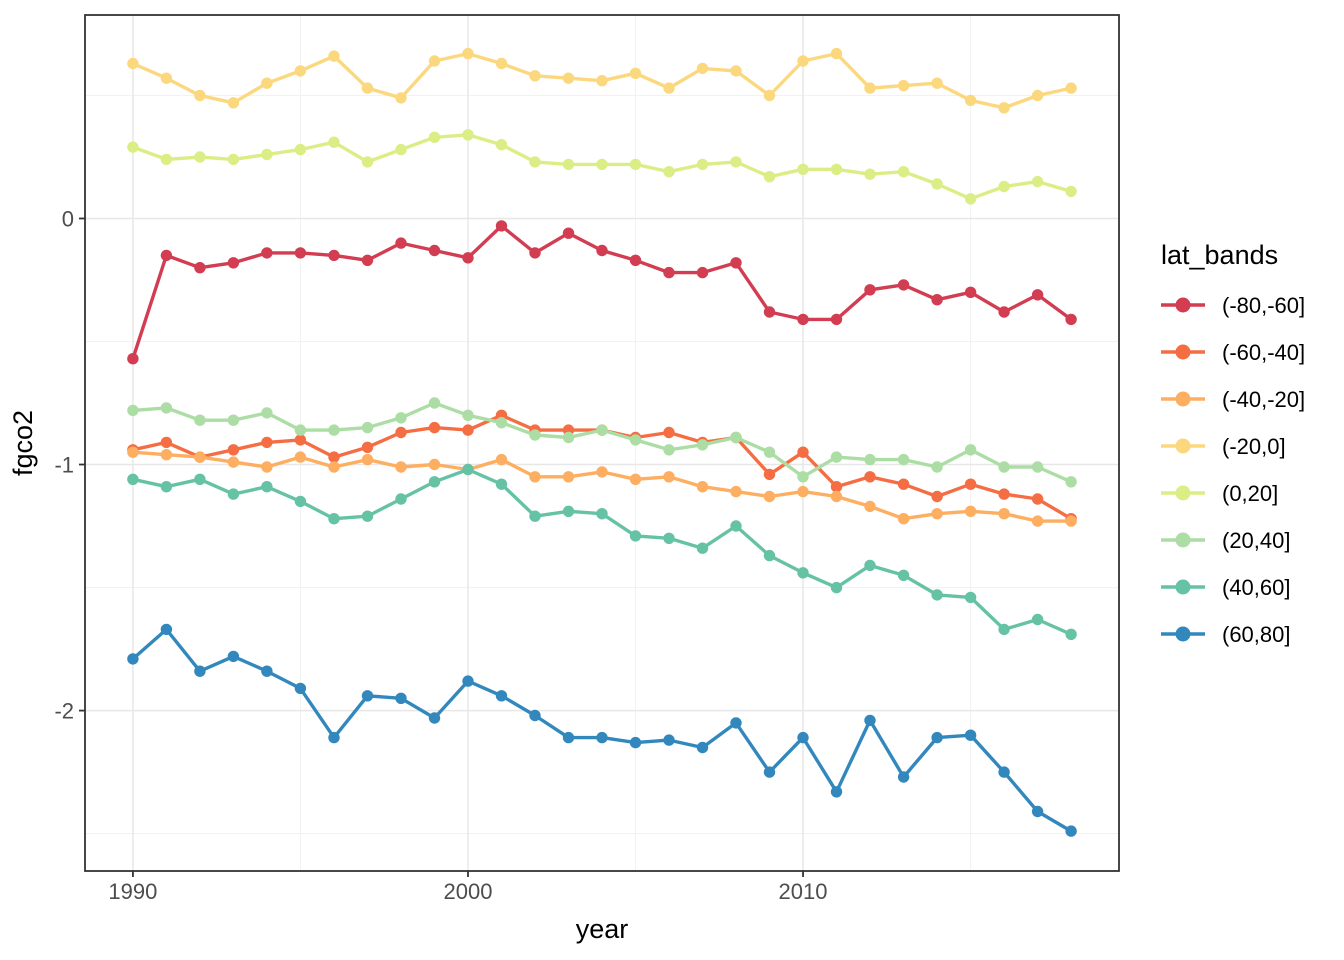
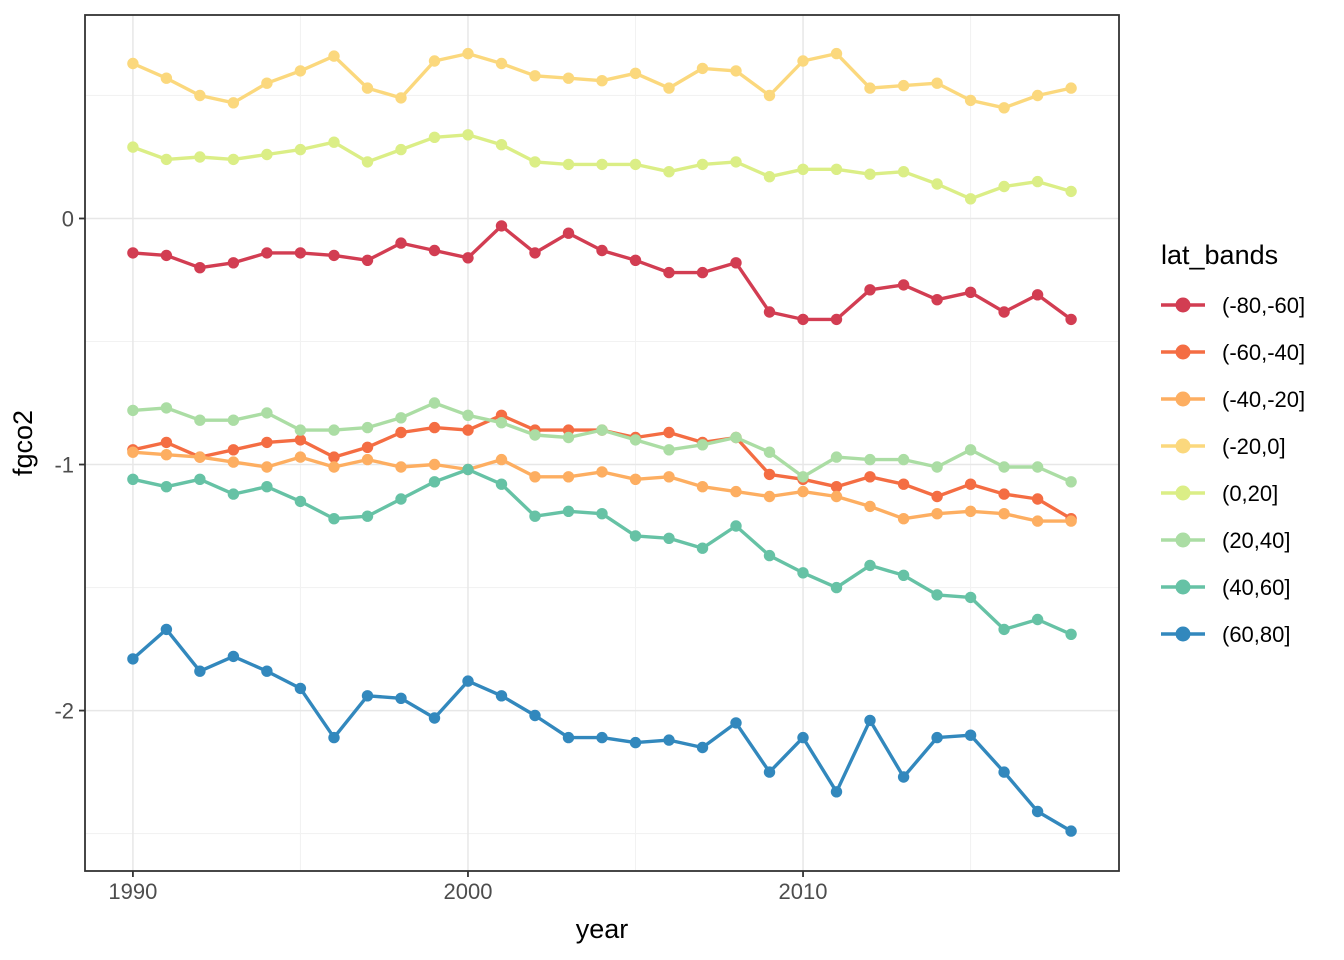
(-80,-60]/1990: -0.57 -> -0.14
(-60,-40]/2010: -0.95 -> -1.06
